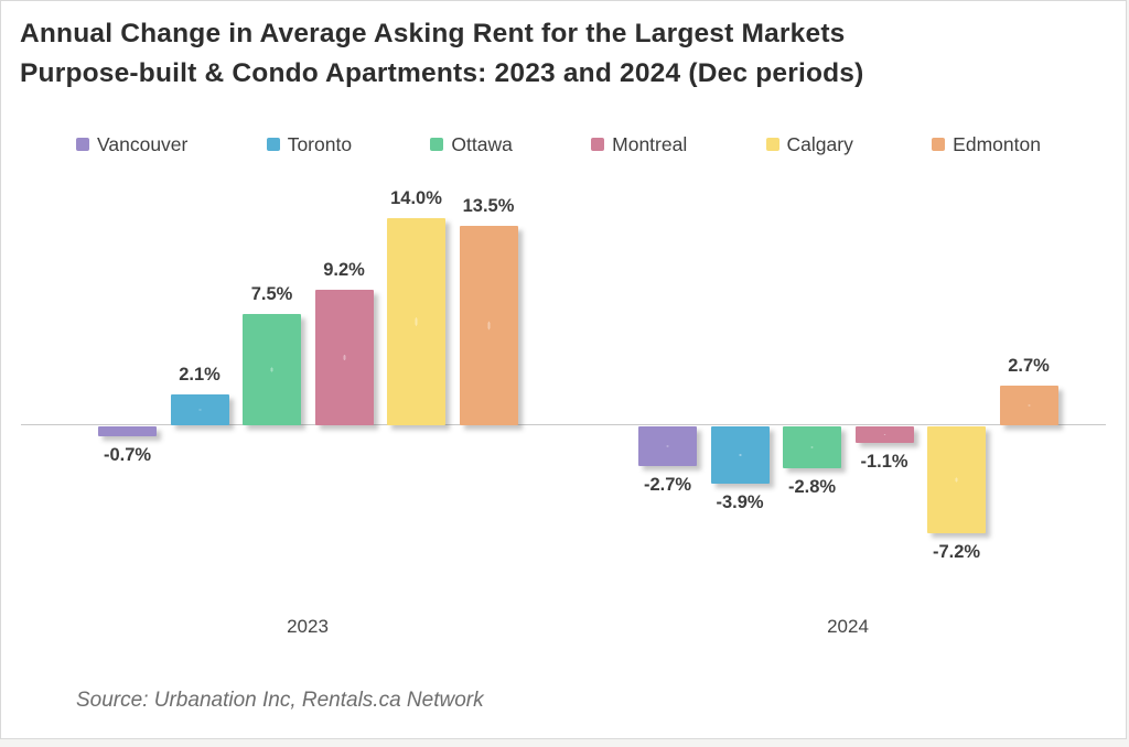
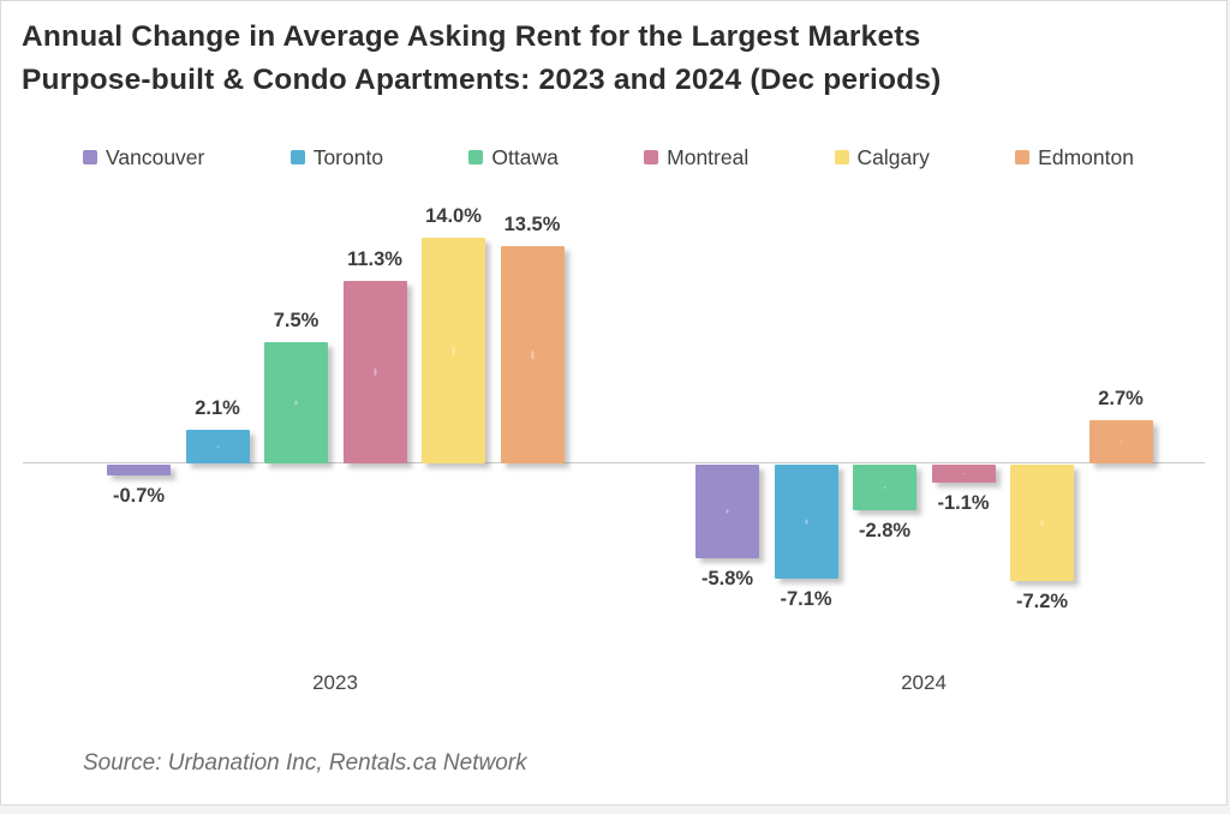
Montreal/2023: 9.2% -> 11.3%
Vancouver/2024: -2.7% -> -5.8%
Toronto/2024: -3.9% -> -7.1%
